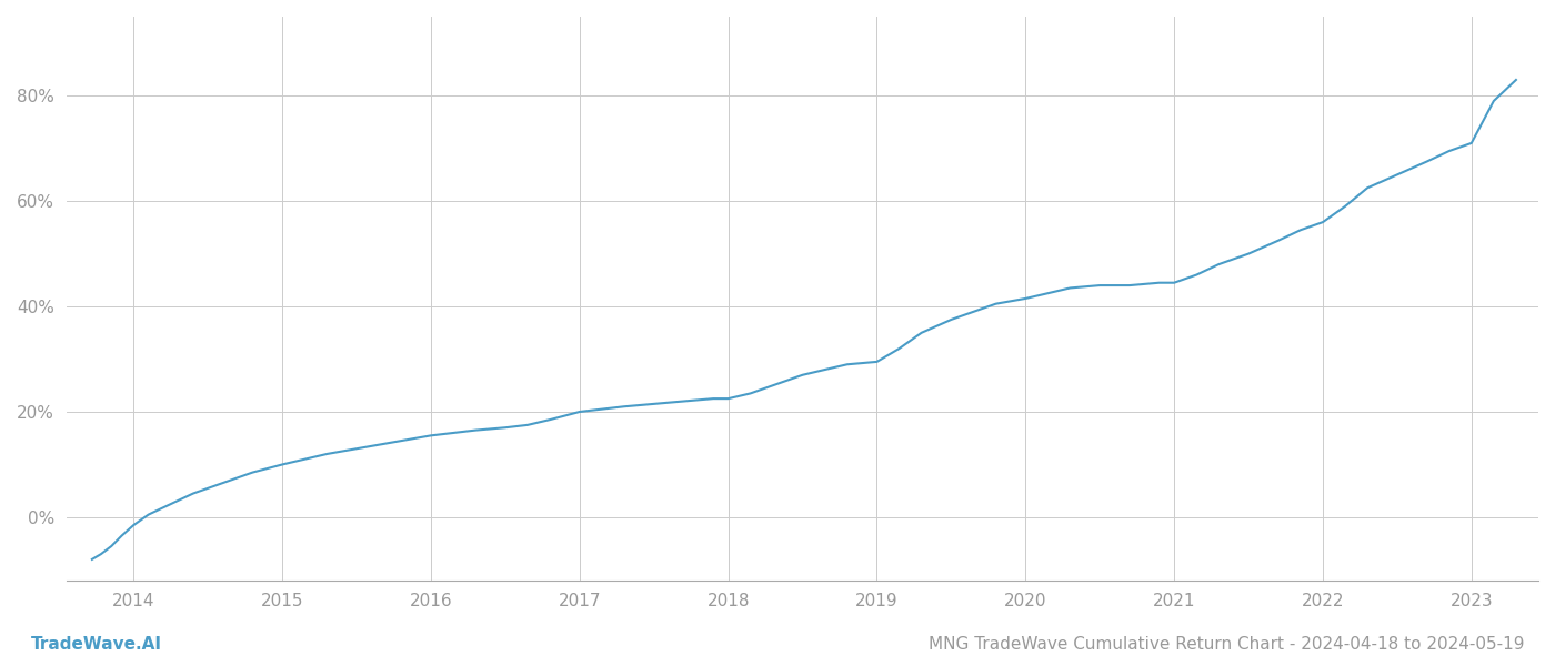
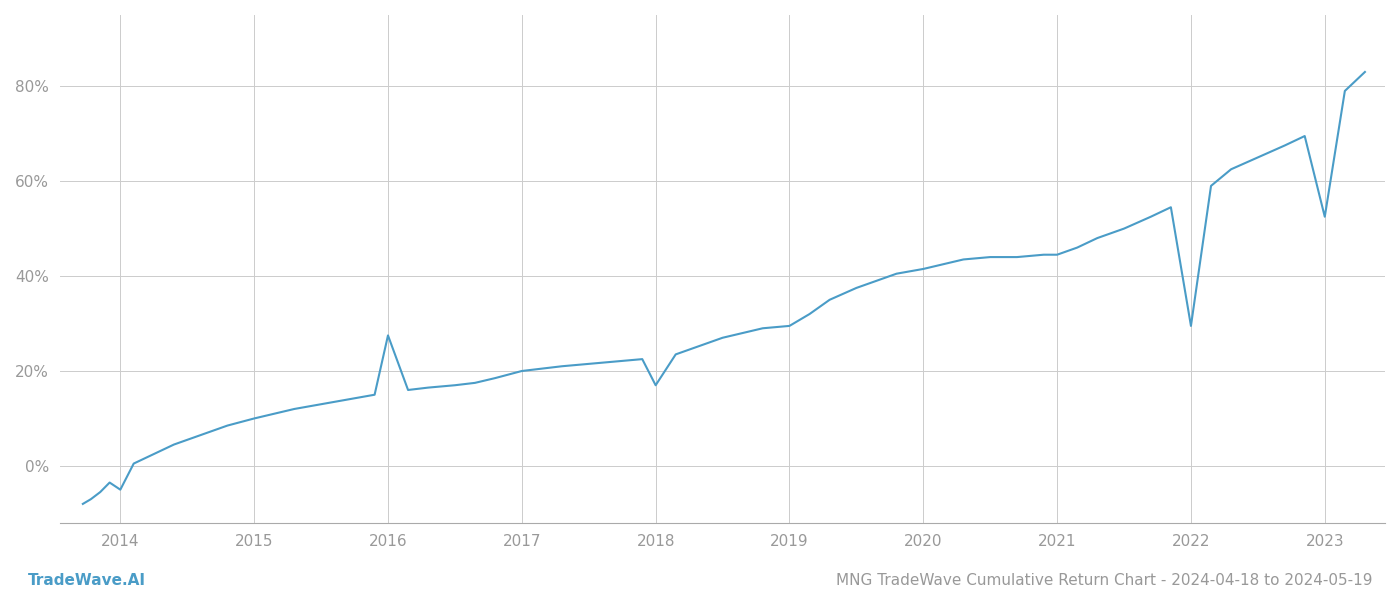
2014: -1.5% -> -5.0%
2016: 15.5% -> 27.5%
2018: 22.5% -> 17.0%
2022: 56.0% -> 29.5%
2023: 71.0% -> 52.5%
